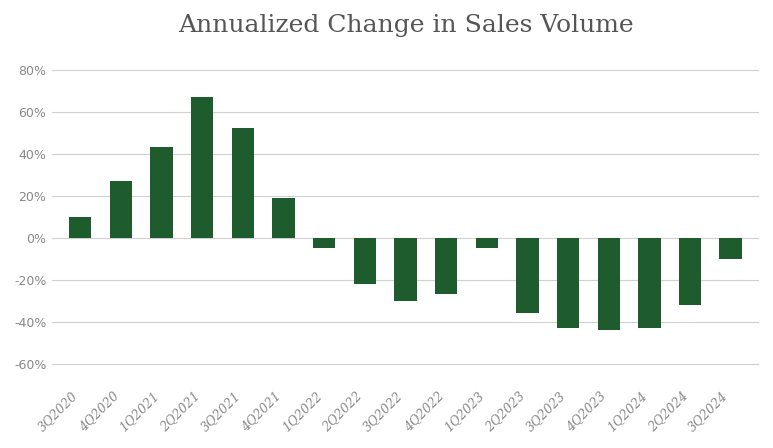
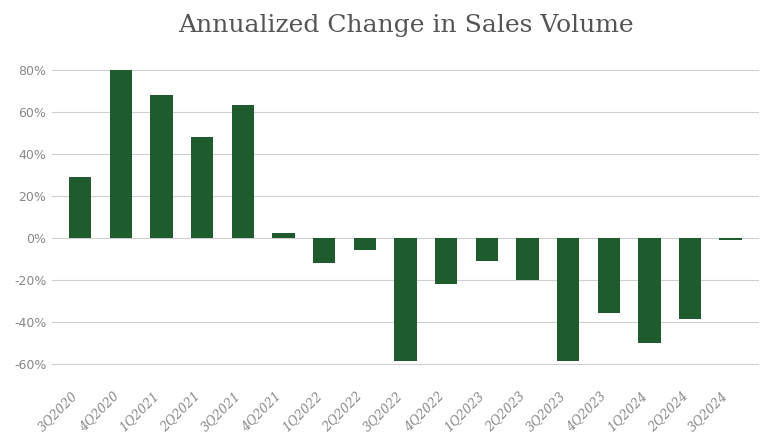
3Q2020: 10% -> 29%
4Q2020: 27% -> 80%
1Q2021: 43% -> 68%
2Q2021: 67% -> 48%
3Q2021: 52% -> 63%
4Q2021: 19% -> 2%
1Q2022: -5% -> -12%
2Q2022: -22% -> -6%
3Q2022: -30% -> -59%
4Q2022: -27% -> -22%
1Q2023: -5% -> -11%
2Q2023: -36% -> -20%
3Q2023: -43% -> -59%
4Q2023: -44% -> -36%
1Q2024: -43% -> -50%
2Q2024: -32% -> -39%
3Q2024: -10% -> -1%
